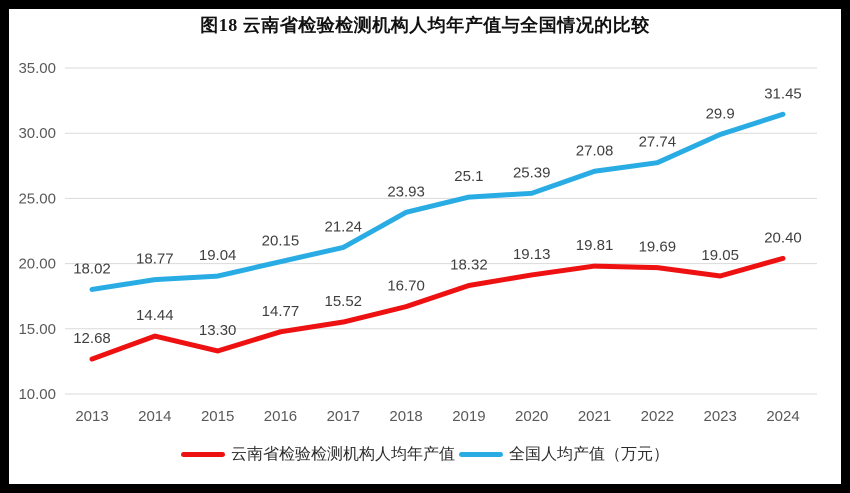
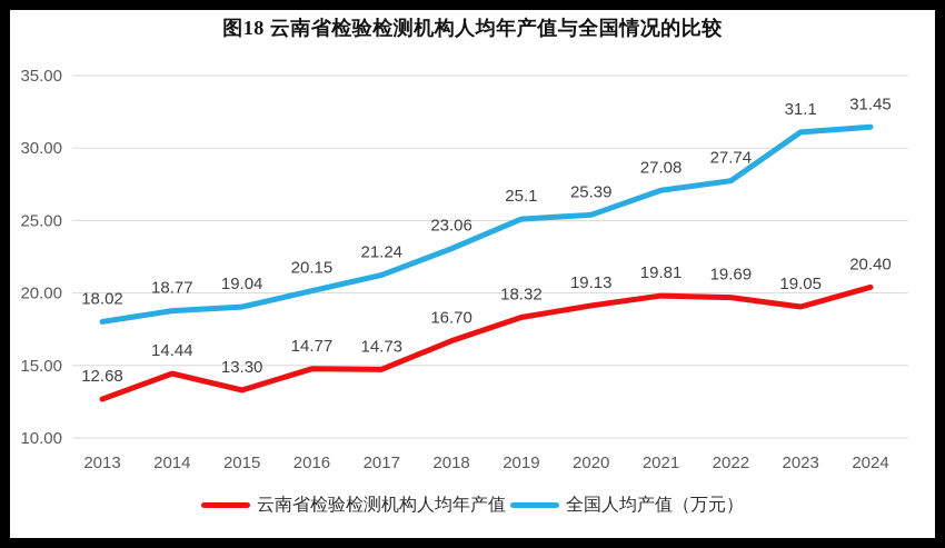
云南省检验检测机构人均年产值/2017: 15.52 -> 14.73
全国人均产值（万元）/2018: 23.93 -> 23.06
全国人均产值（万元）/2023: 29.9 -> 31.1
